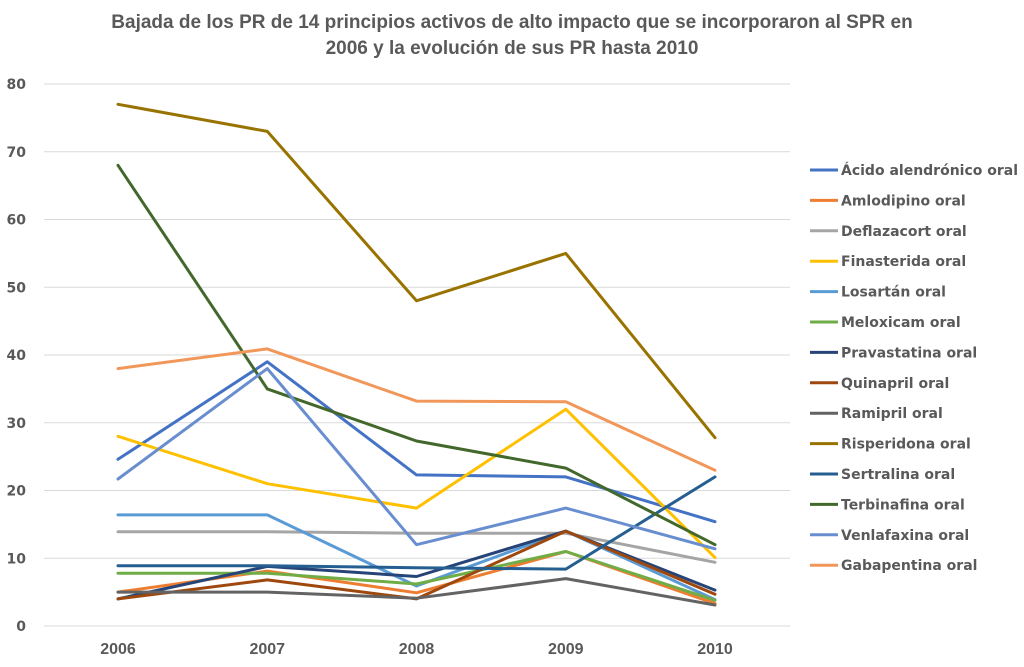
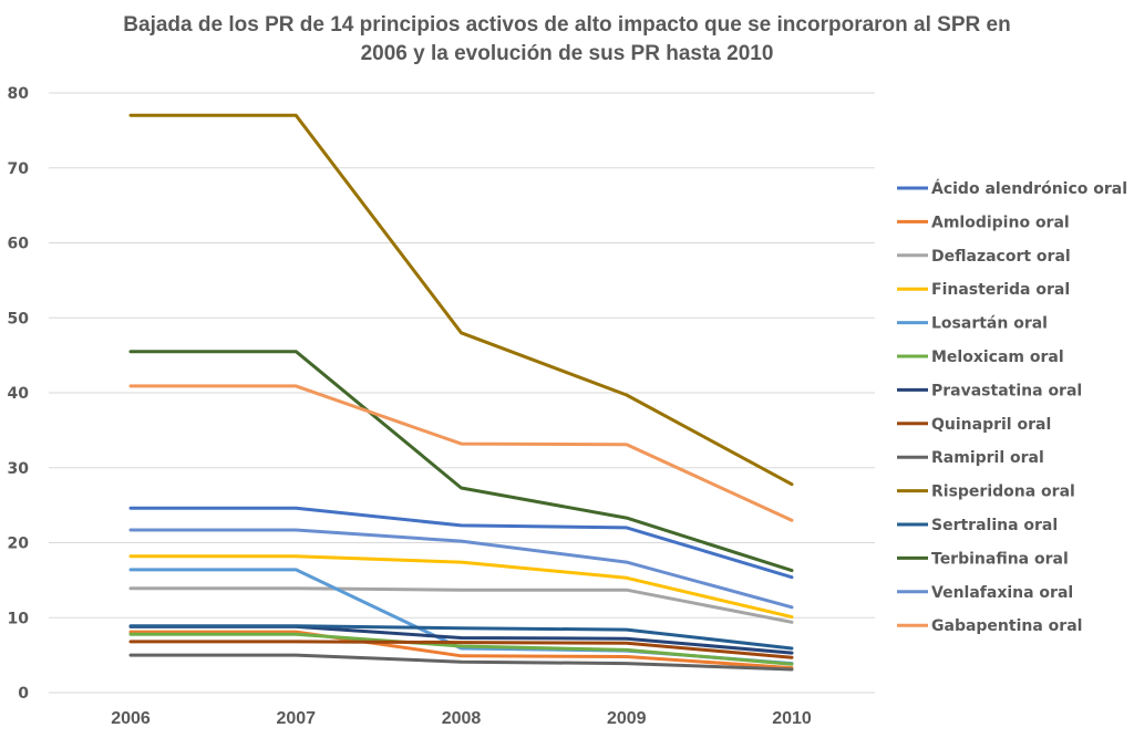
Amlodipino oral/2006: 5 -> 8
Finasterida oral/2006: 28 -> 18
Pravastatina oral/2006: 4 -> 9
Quinapril oral/2006: 4 -> 7
Terbinafina oral/2006: 68 -> 46
Gabapentina oral/2006: 38 -> 41
Ácido alendrónico oral/2007: 39 -> 25
Finasterida oral/2007: 21 -> 18
Risperidona oral/2007: 73 -> 77
Terbinafina oral/2007: 35 -> 46
Venlafaxina oral/2007: 38 -> 22
Quinapril oral/2008: 4 -> 7
Venlafaxina oral/2008: 12 -> 20
Amlodipino oral/2009: 11 -> 5
Finasterida oral/2009: 32 -> 15
Losartán oral/2009: 14 -> 6
Meloxicam oral/2009: 11 -> 6
Pravastatina oral/2009: 14 -> 7
Quinapril oral/2009: 14 -> 7
Ramipril oral/2009: 7 -> 4
Risperidona oral/2009: 55 -> 40
Sertralina oral/2010: 22 -> 6
Terbinafina oral/2010: 12 -> 16
